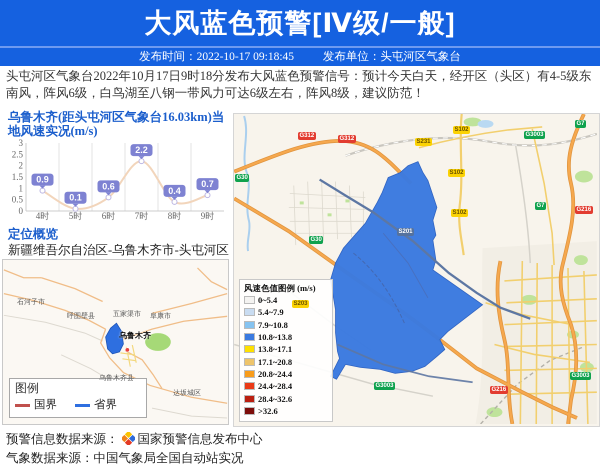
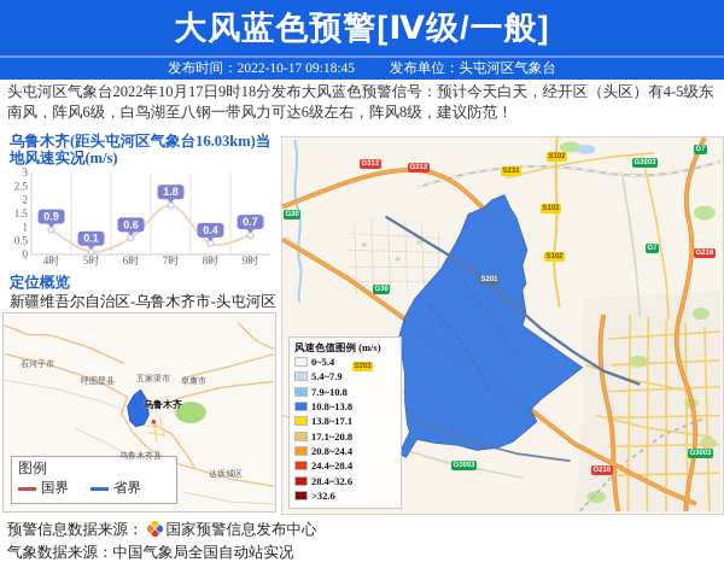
7时: 2.2 -> 1.8
